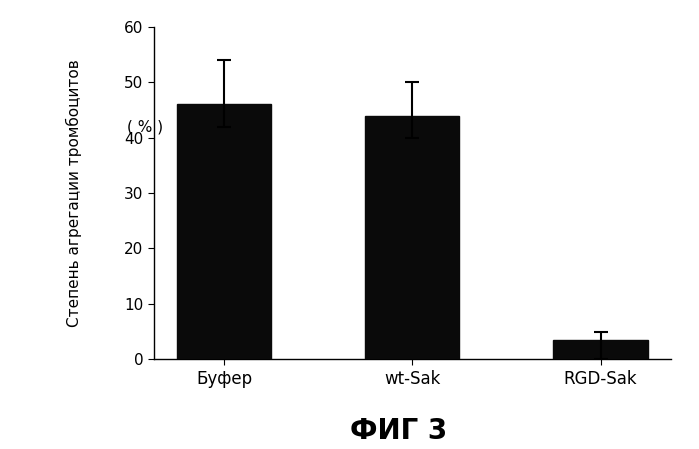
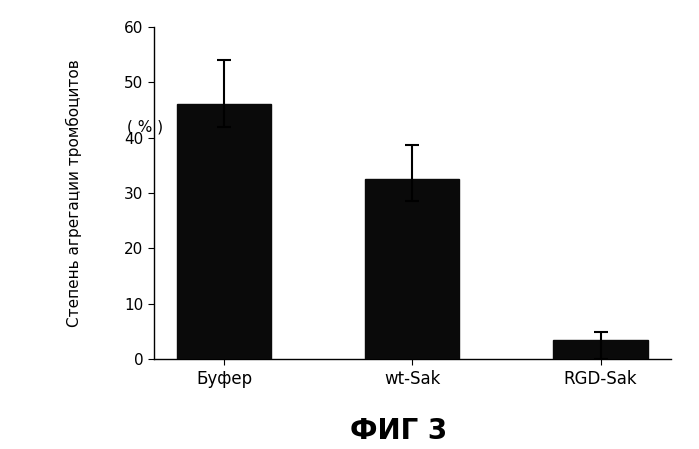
wt-Sak: 44.0 -> 32.6
